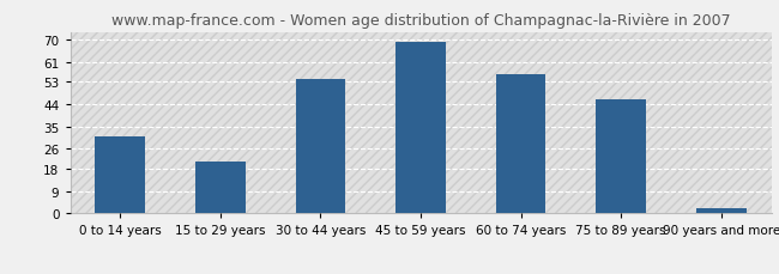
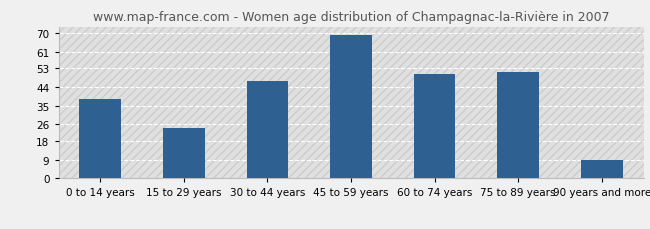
0 to 14 years: 31 -> 38
15 to 29 years: 21 -> 24
30 to 44 years: 54 -> 47
60 to 74 years: 56 -> 50
75 to 89 years: 46 -> 51
90 years and more: 2 -> 9
